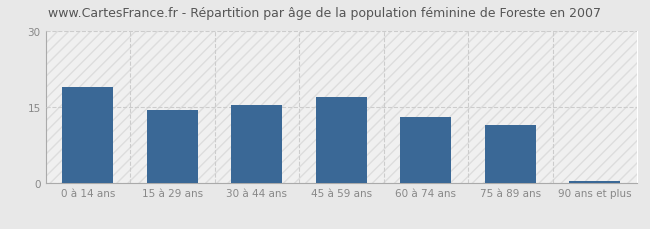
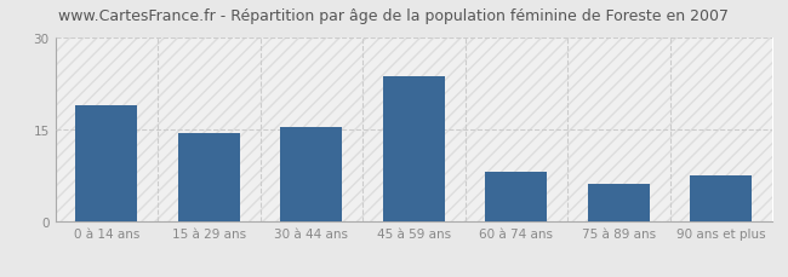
45 à 59 ans: 17.0 -> 23.8
60 à 74 ans: 13.0 -> 8.2
75 à 89 ans: 11.5 -> 6.2
90 ans et plus: 0.4 -> 7.6
